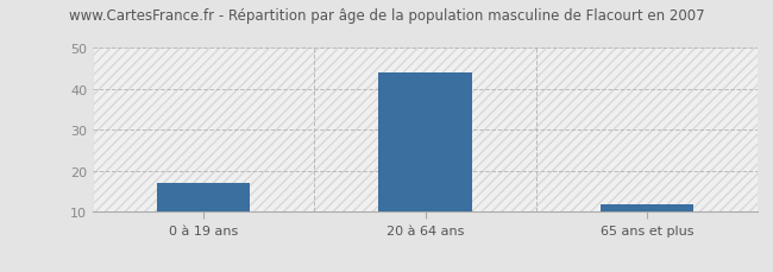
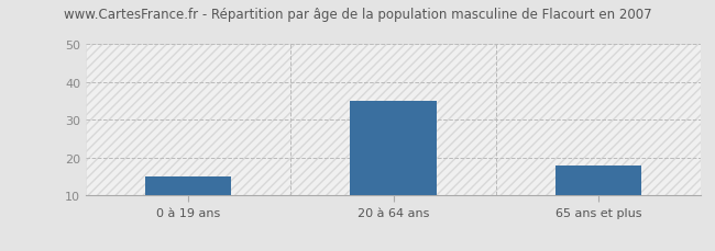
0 à 19 ans: 17 -> 15
20 à 64 ans: 44 -> 35
65 ans et plus: 12 -> 18
